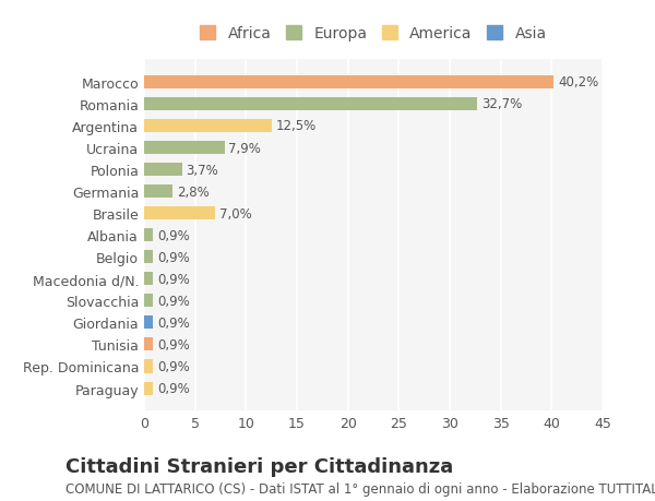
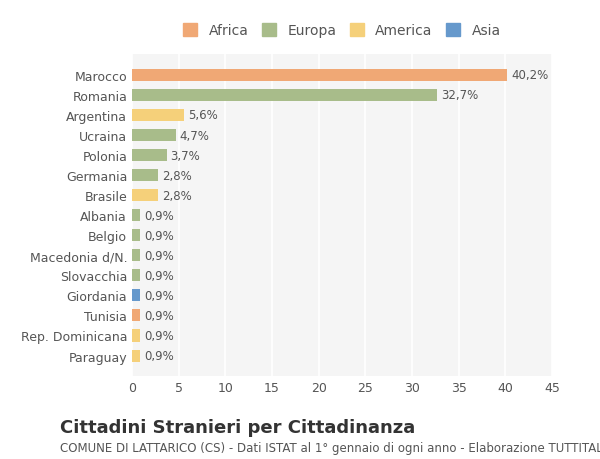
Argentina: 12,5% -> 5,6%
Ucraina: 7,9% -> 4,7%
Brasile: 7,0% -> 2,8%
